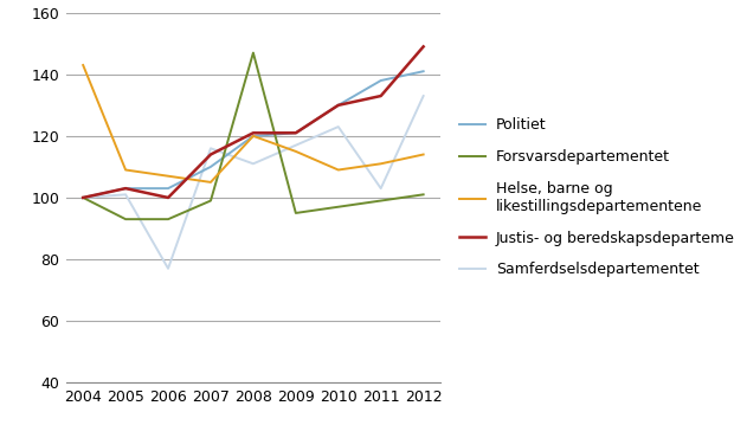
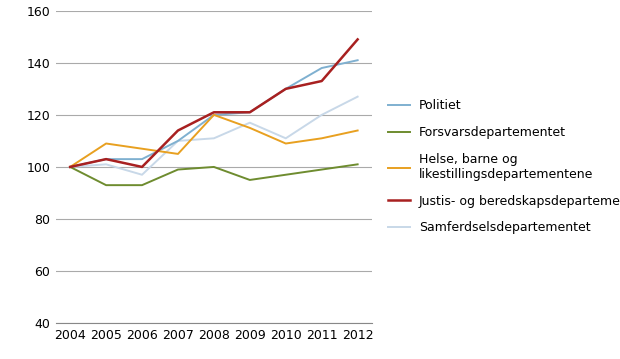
Helse, barne og likestillingsdepartementene/2004: 143 -> 100
Samferdselsdepartementet/2006: 77 -> 97
Samferdselsdepartementet/2007: 116 -> 110
Forsvarsdepartementet/2008: 147 -> 100
Samferdselsdepartementet/2010: 123 -> 111
Samferdselsdepartementet/2011: 103 -> 120
Samferdselsdepartementet/2012: 133 -> 127
